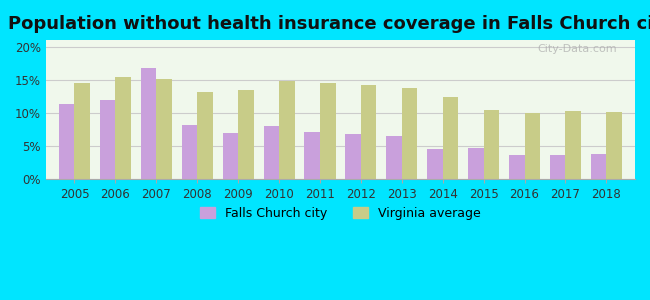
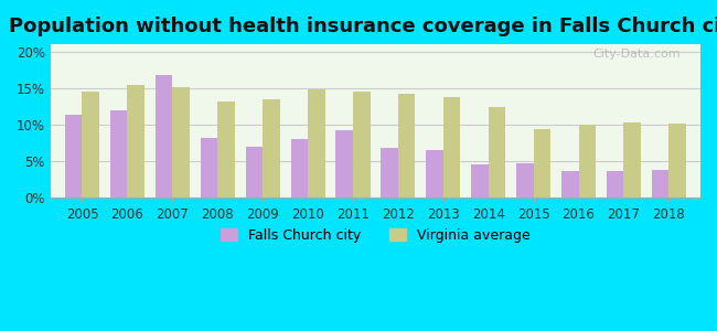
Falls Church city/2011: 7.1% -> 9.2%
Virginia average/2015: 10.5% -> 9.4%
